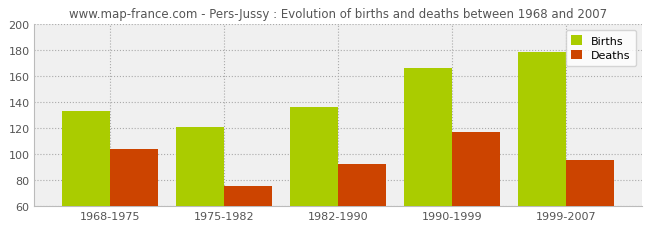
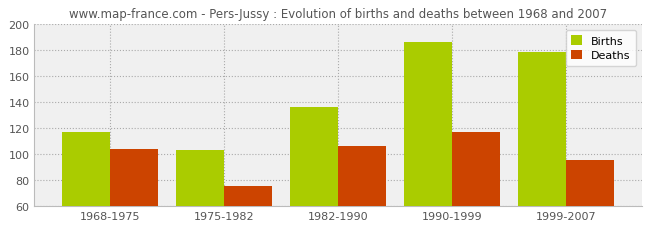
Births/1968-1975: 133 -> 117
Births/1975-1982: 121 -> 103
Deaths/1982-1990: 92 -> 106
Births/1990-1999: 166 -> 186
